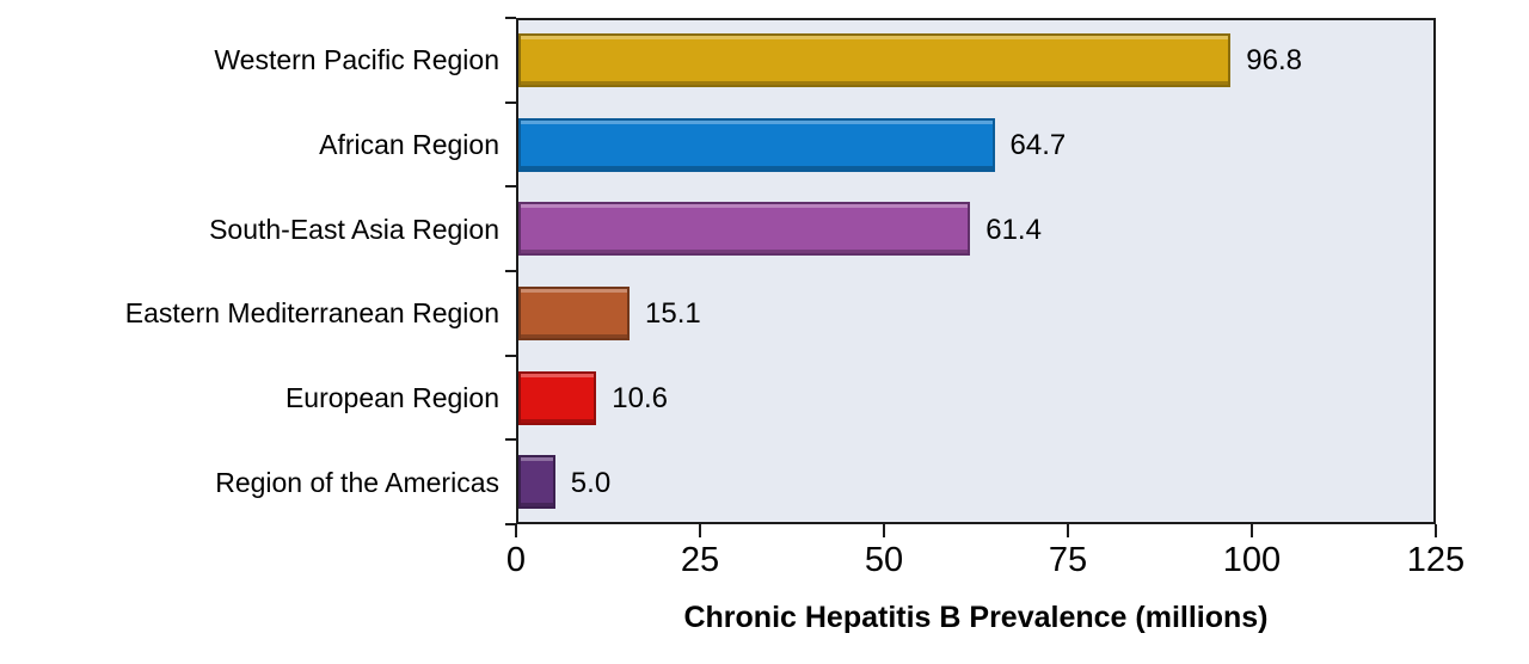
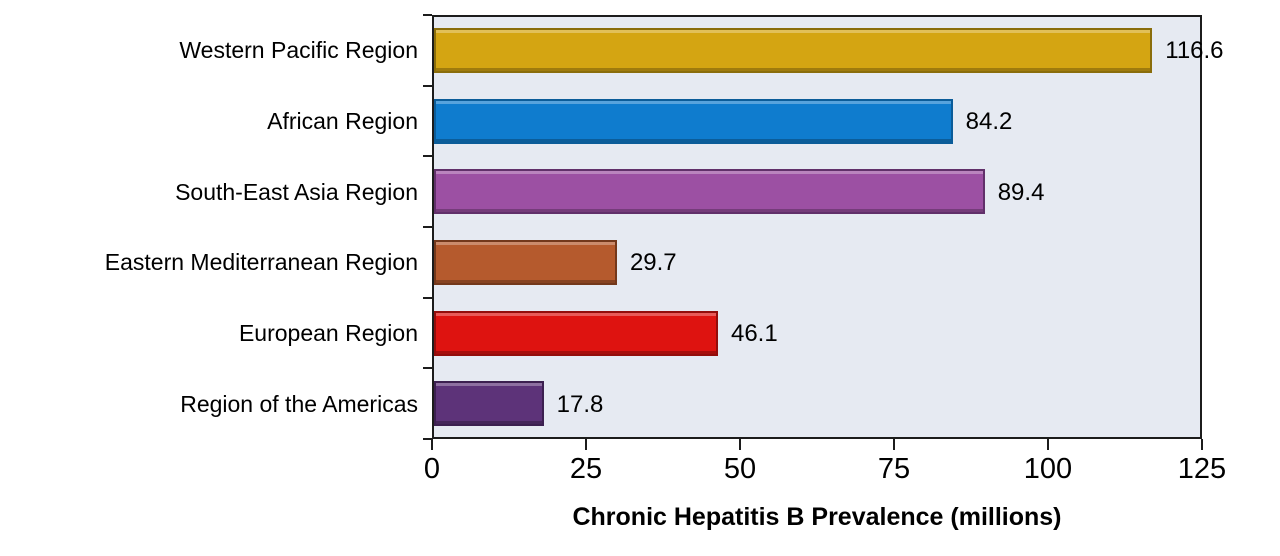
Western Pacific Region: 96.8 -> 116.6
African Region: 64.7 -> 84.2
South-East Asia Region: 61.4 -> 89.4
Eastern Mediterranean Region: 15.1 -> 29.7
European Region: 10.6 -> 46.1
Region of the Americas: 5.0 -> 17.8
